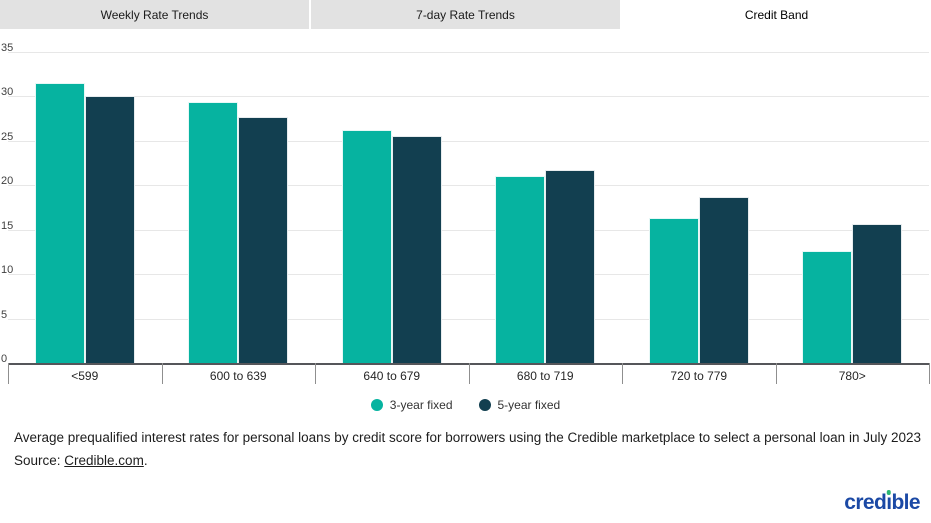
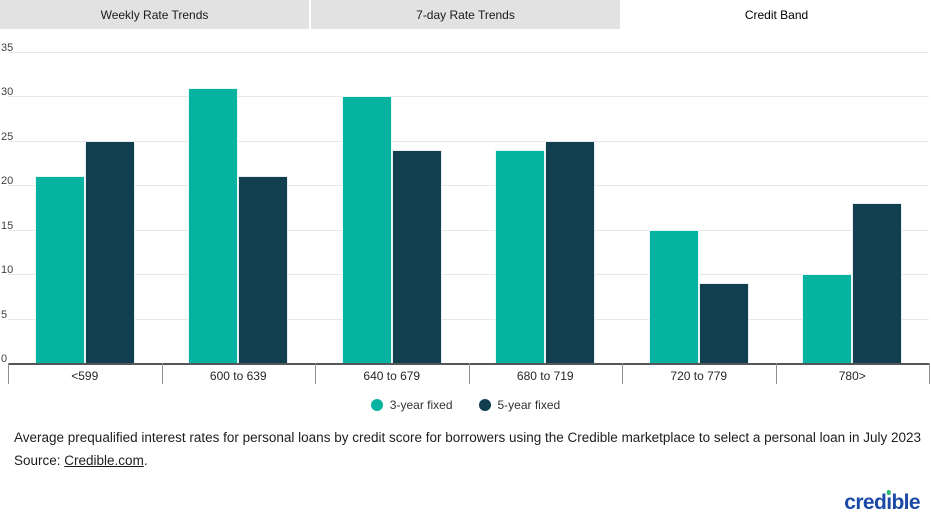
3-year fixed/<599: 32 -> 21
5-year fixed/<599: 30 -> 25
3-year fixed/600 to 639: 29 -> 31
5-year fixed/600 to 639: 28 -> 21
3-year fixed/640 to 679: 26 -> 30
5-year fixed/640 to 679: 26 -> 24
3-year fixed/680 to 719: 21 -> 24
5-year fixed/680 to 719: 22 -> 25
3-year fixed/720 to 779: 16 -> 15
5-year fixed/720 to 779: 19 -> 9
3-year fixed/780>: 13 -> 10
5-year fixed/780>: 16 -> 18
